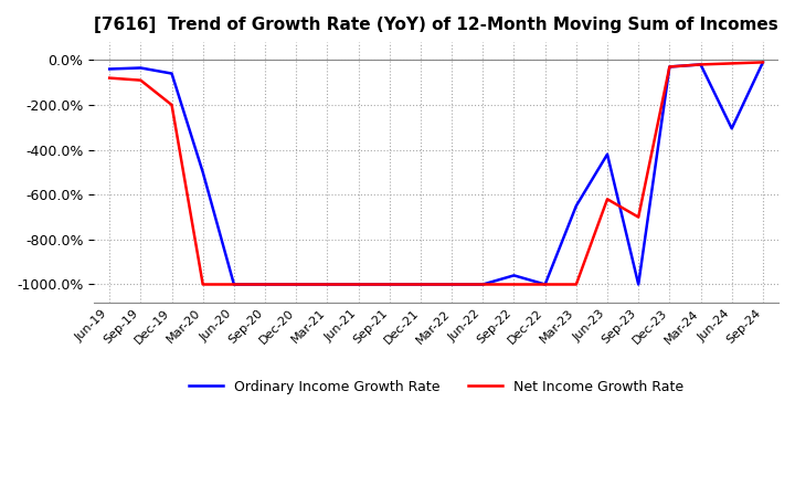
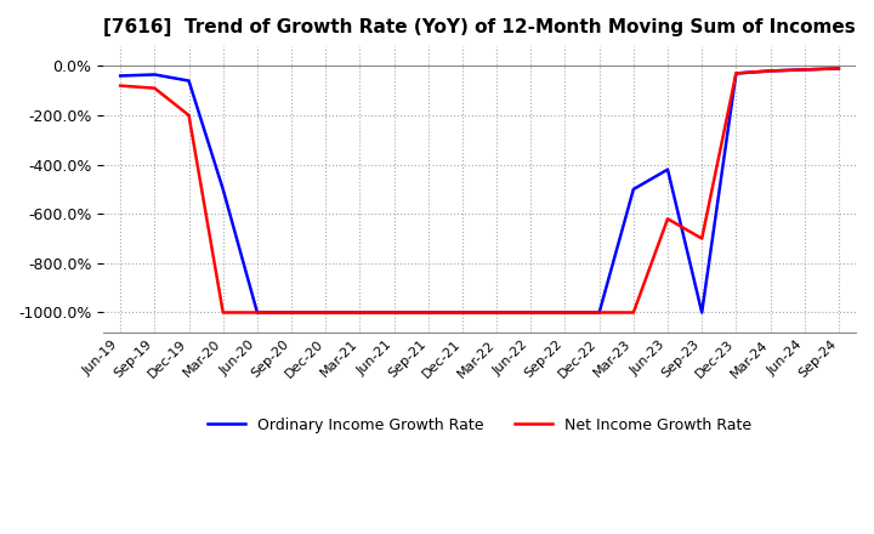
Ordinary Income Growth Rate/Sep-22: -960% -> -1000%
Ordinary Income Growth Rate/Mar-23: -650% -> -500%
Ordinary Income Growth Rate/Jun-24: -305% -> -15%
